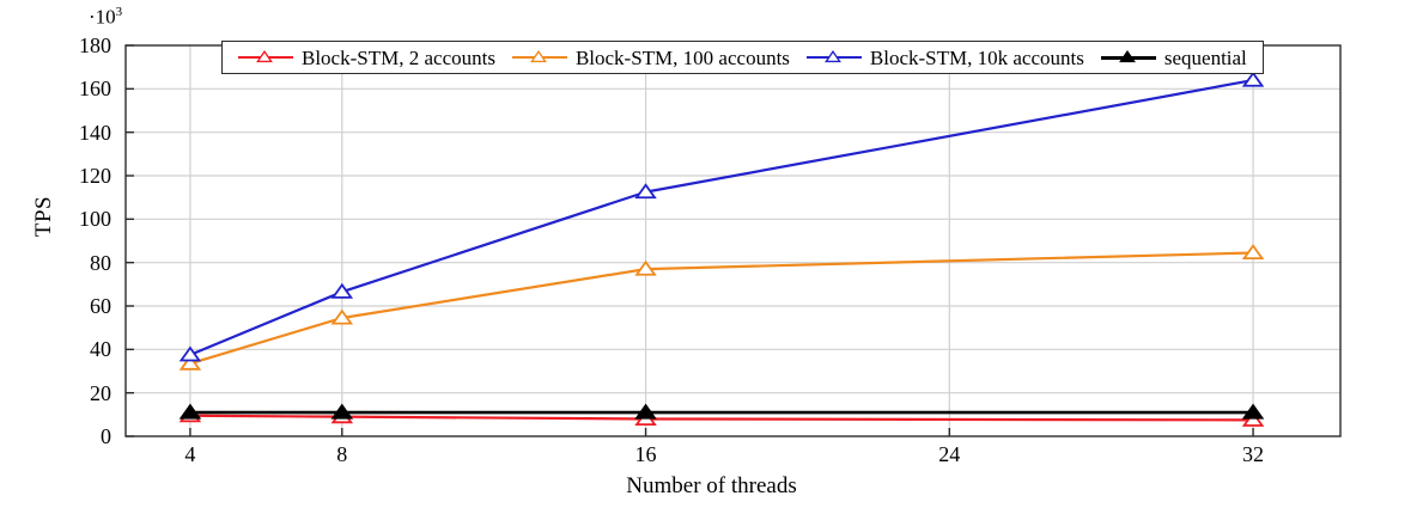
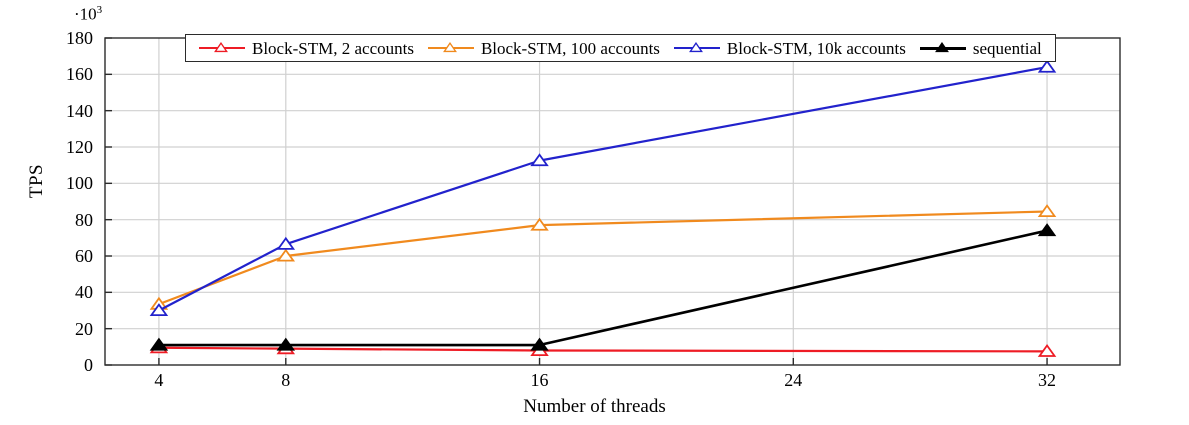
Block-STM, 10k accounts/4: 38 -> 30
Block-STM, 100 accounts/8: 54 -> 60
sequential/32: 11 -> 74
